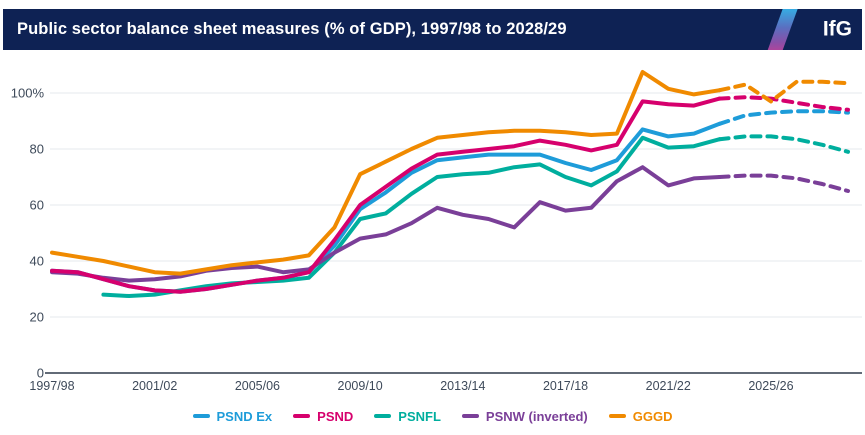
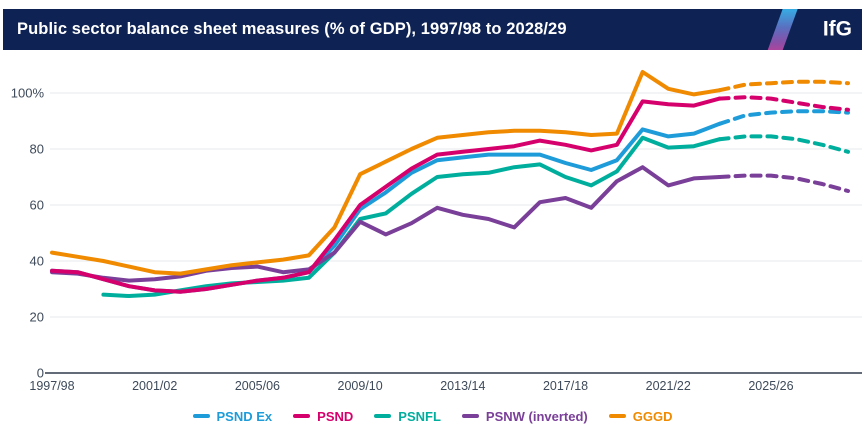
PSNW (inverted)/2009/10: 48% -> 54%
PSNW (inverted)/2017/18: 58% -> 62%
GGGD/2025/26: 97% -> 104%
